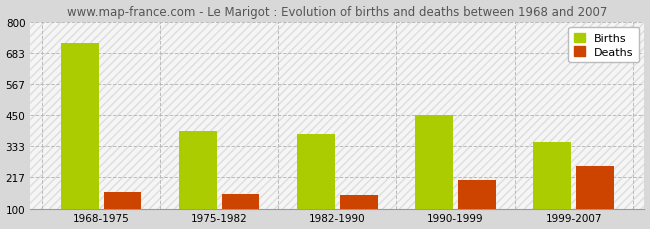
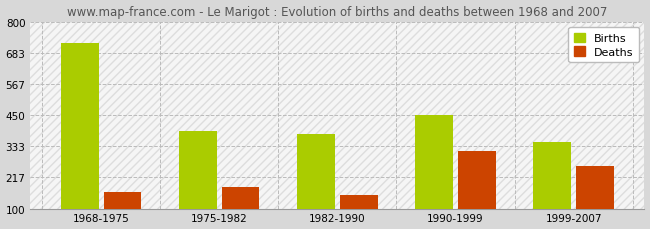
Deaths/1975-1982: 155 -> 180
Deaths/1990-1999: 208 -> 315
